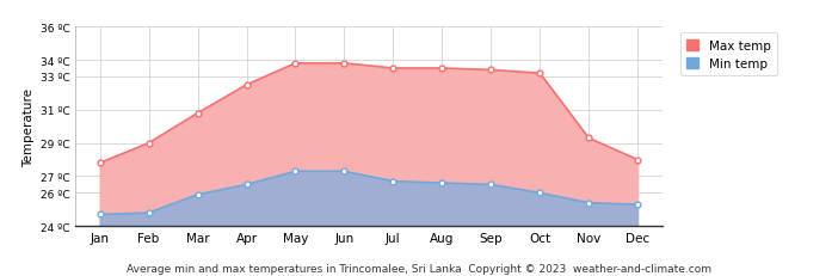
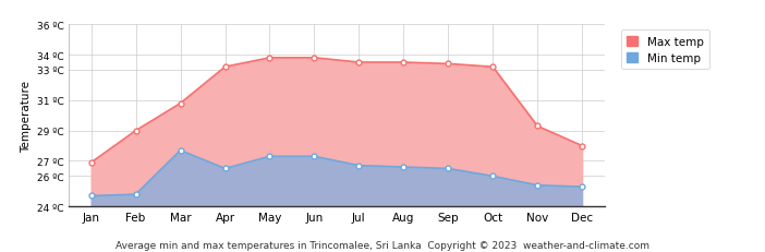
Max temp/Jan: 27.8 ºC -> 26.9 ºC
Min temp/Mar: 25.9 ºC -> 27.7 ºC
Max temp/Apr: 32.5 ºC -> 33.2 ºC
